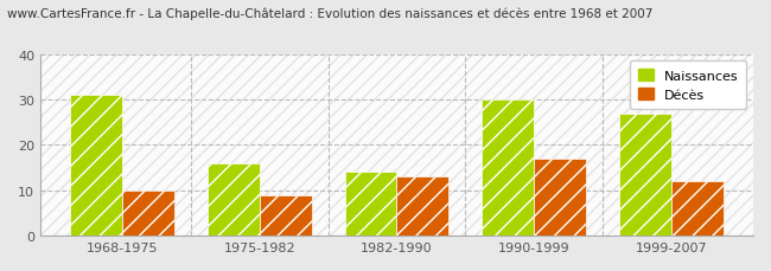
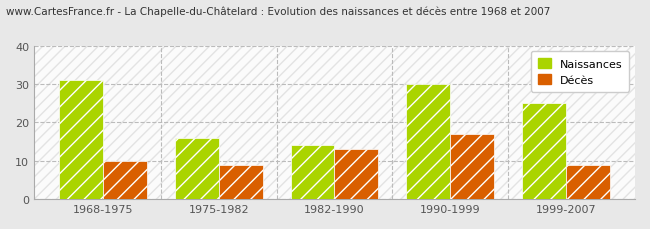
Naissances/1999-2007: 27 -> 25
Décès/1999-2007: 12 -> 9
